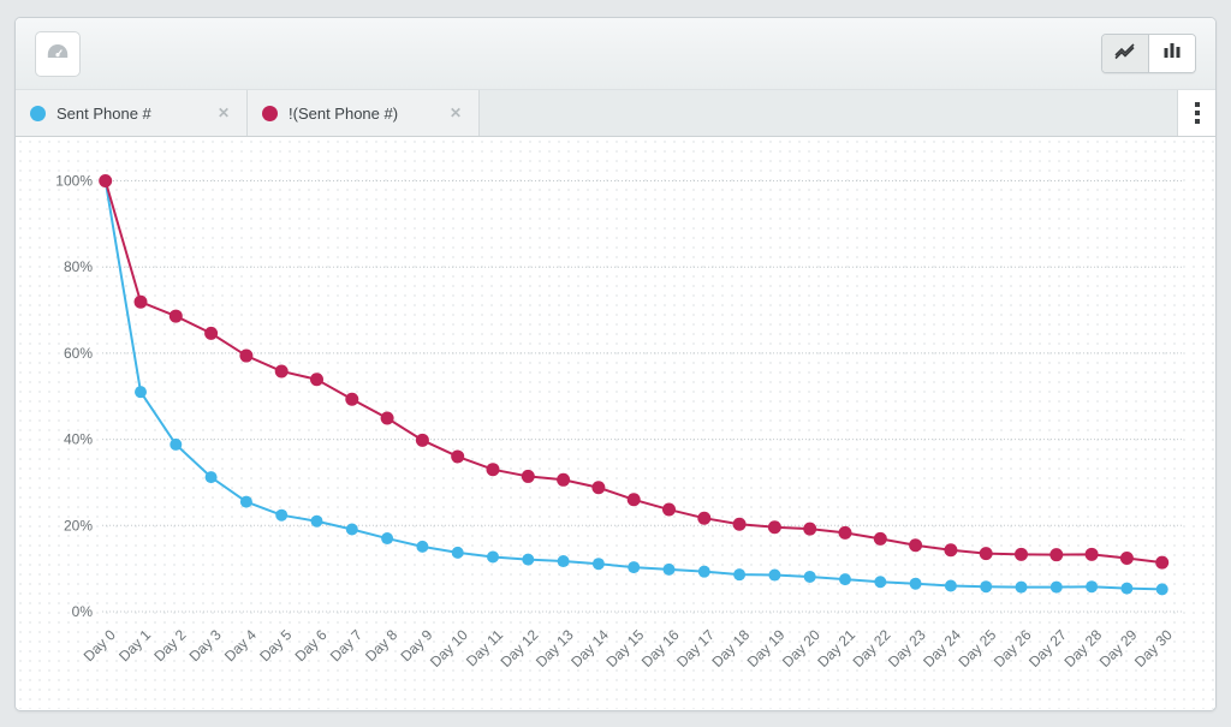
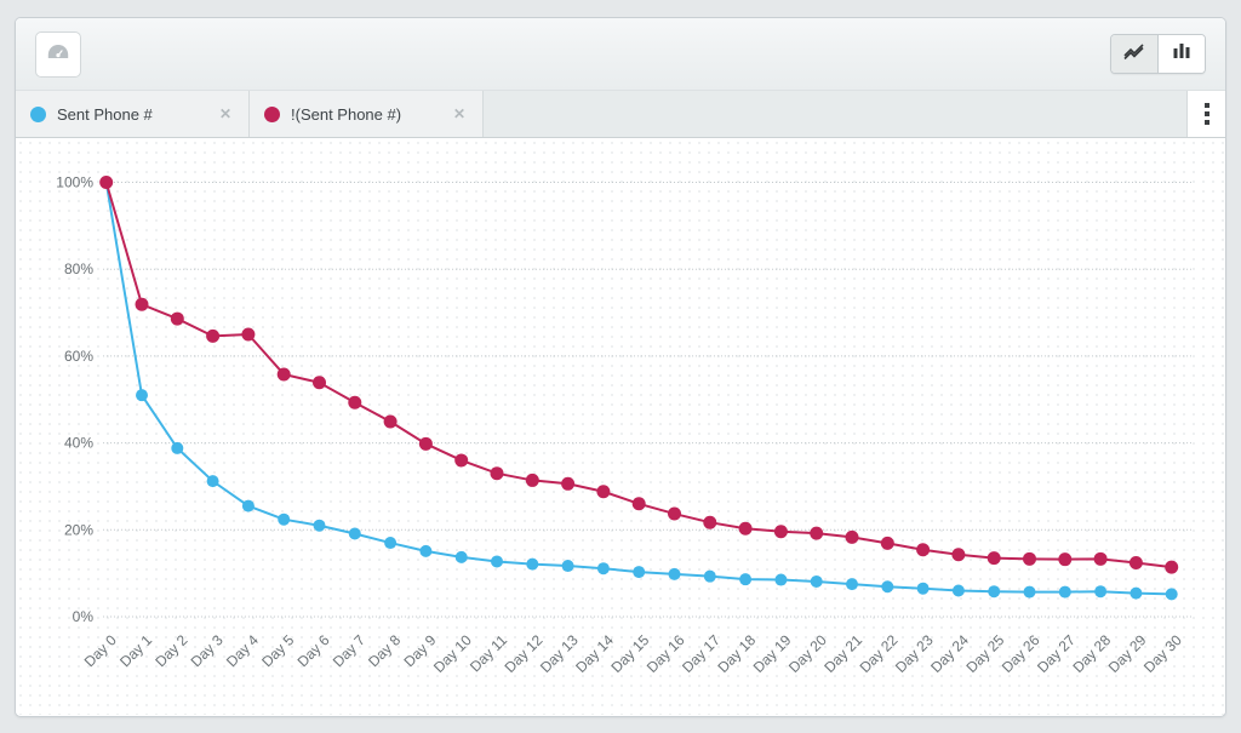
!(Sent Phone #)/Day 4: 59% -> 65%
